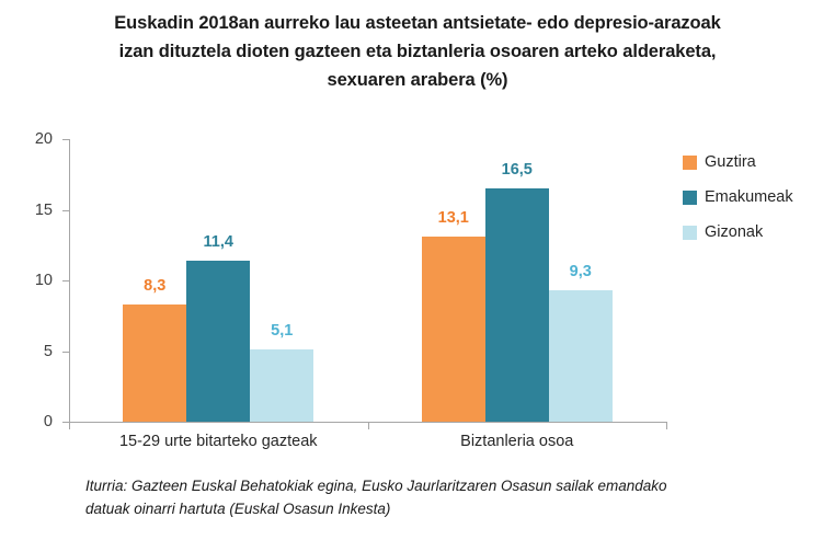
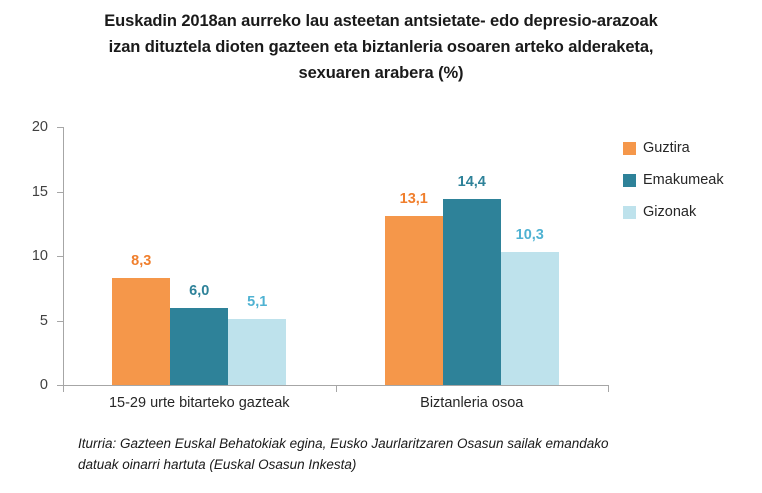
Emakumeak/15-29 urte bitarteko gazteak: 11,4 -> 6,0
Emakumeak/Biztanleria osoa: 16,5 -> 14,4
Gizonak/Biztanleria osoa: 9,3 -> 10,3
